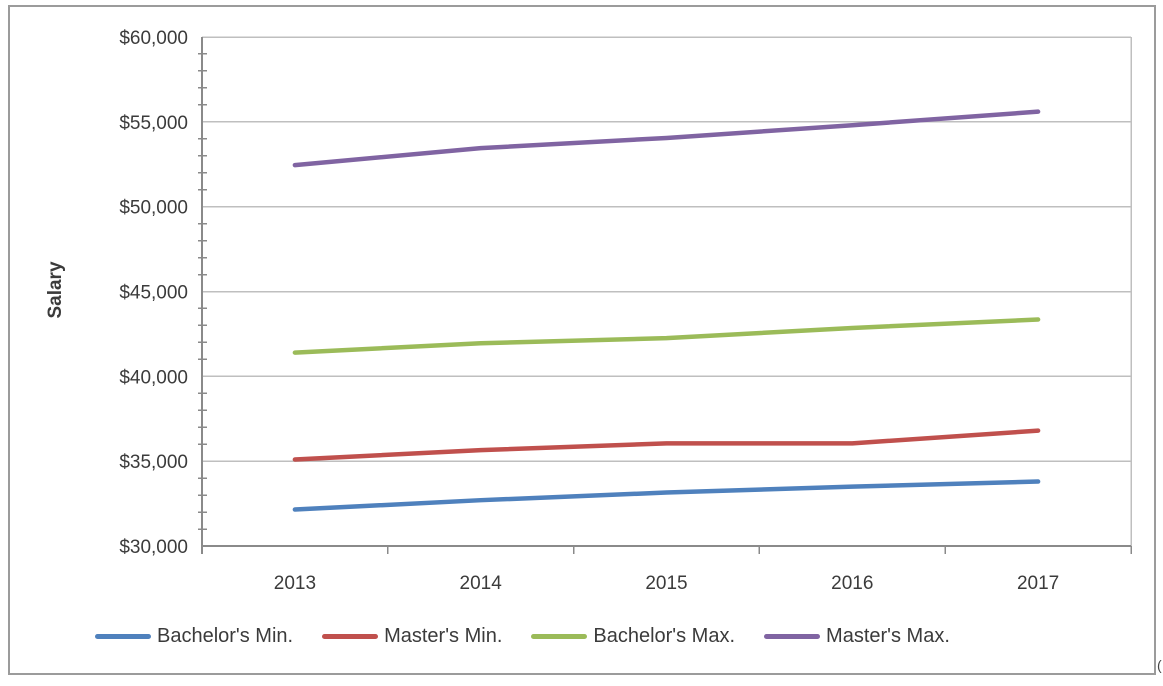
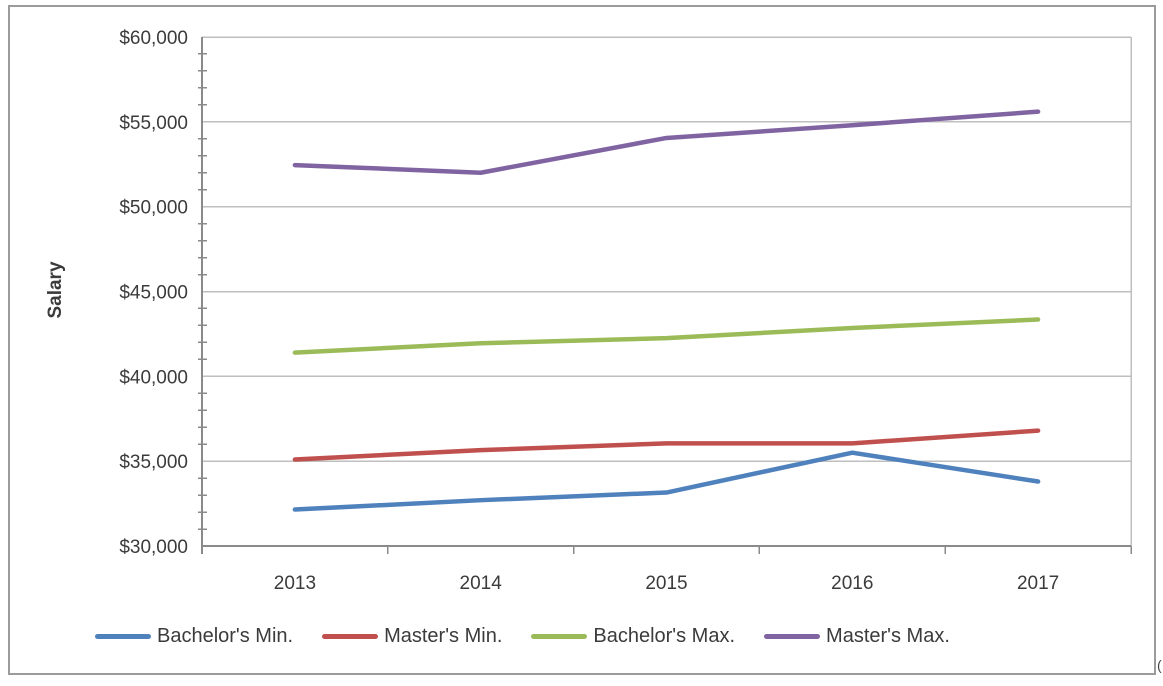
Master's Max./2014: $53400 -> $52000
Bachelor's Min./2016: $33500 -> $35500
